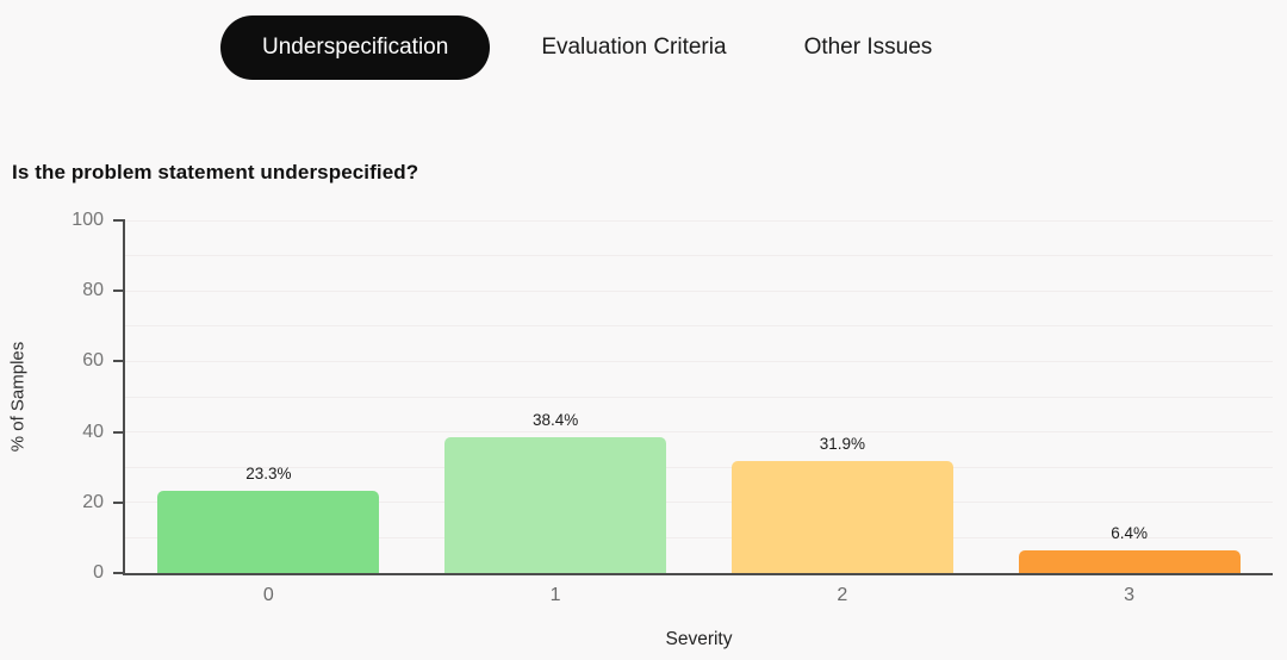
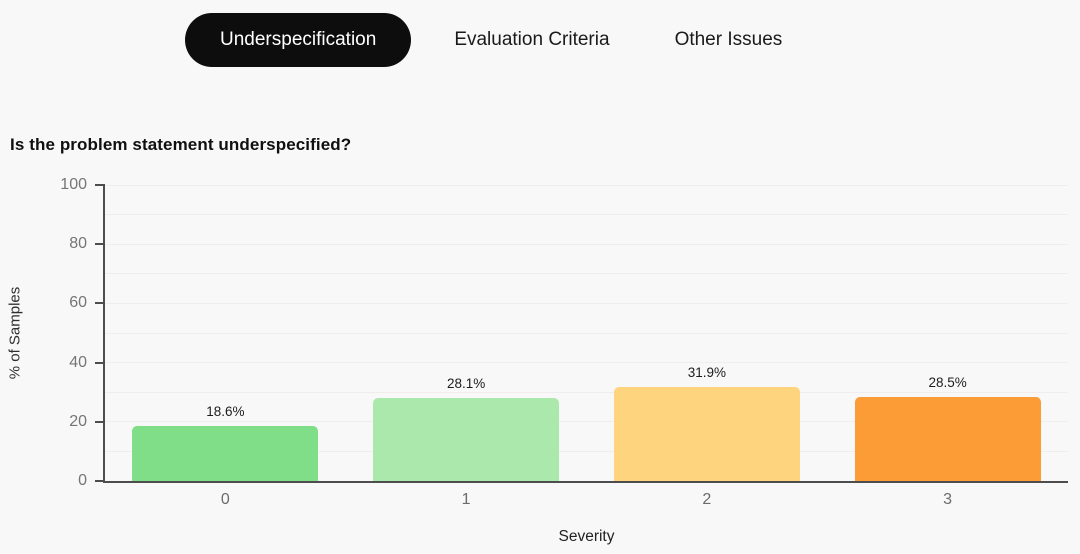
0: 23.3% -> 18.6%
1: 38.4% -> 28.1%
3: 6.4% -> 28.5%
